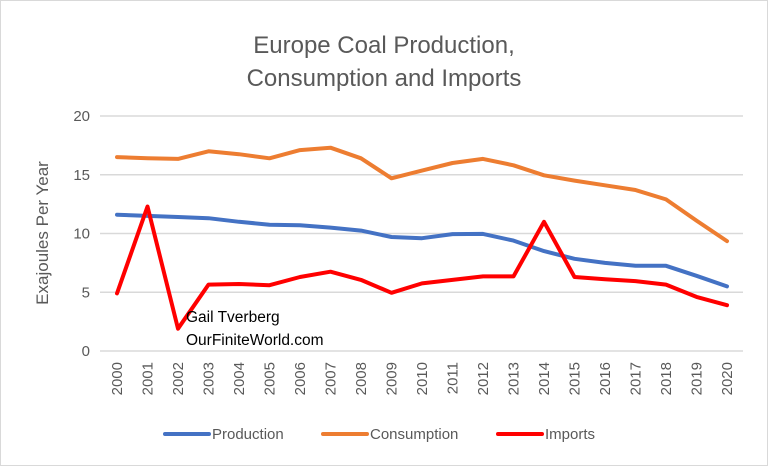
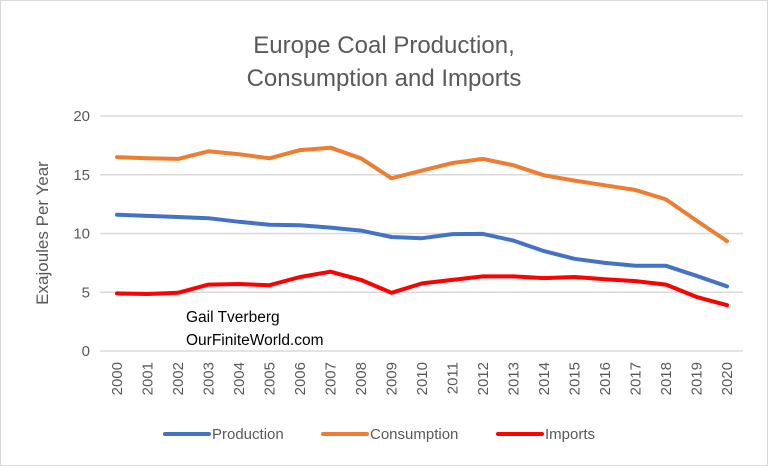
Imports/2001: 12.3 -> 4.8
Imports/2002: 1.9 -> 5.0
Imports/2014: 11.0 -> 6.2
